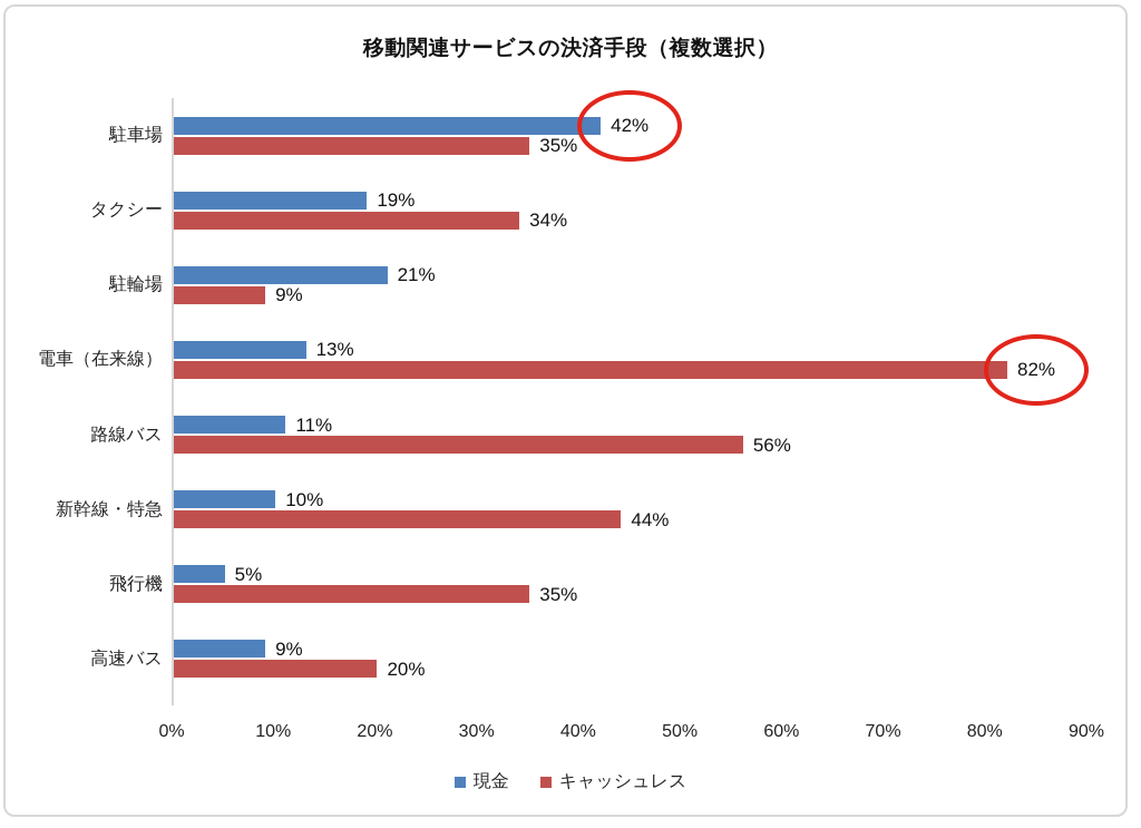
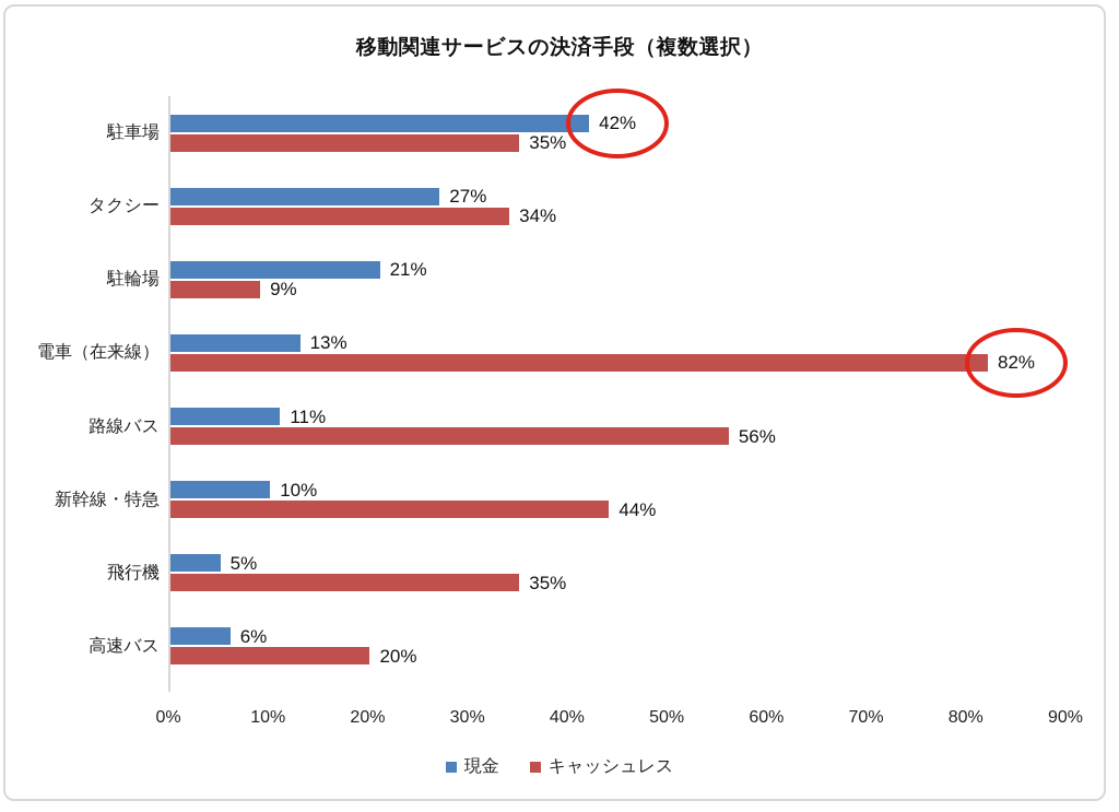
現金/タクシー: 19% -> 27%
現金/高速バス: 9% -> 6%
